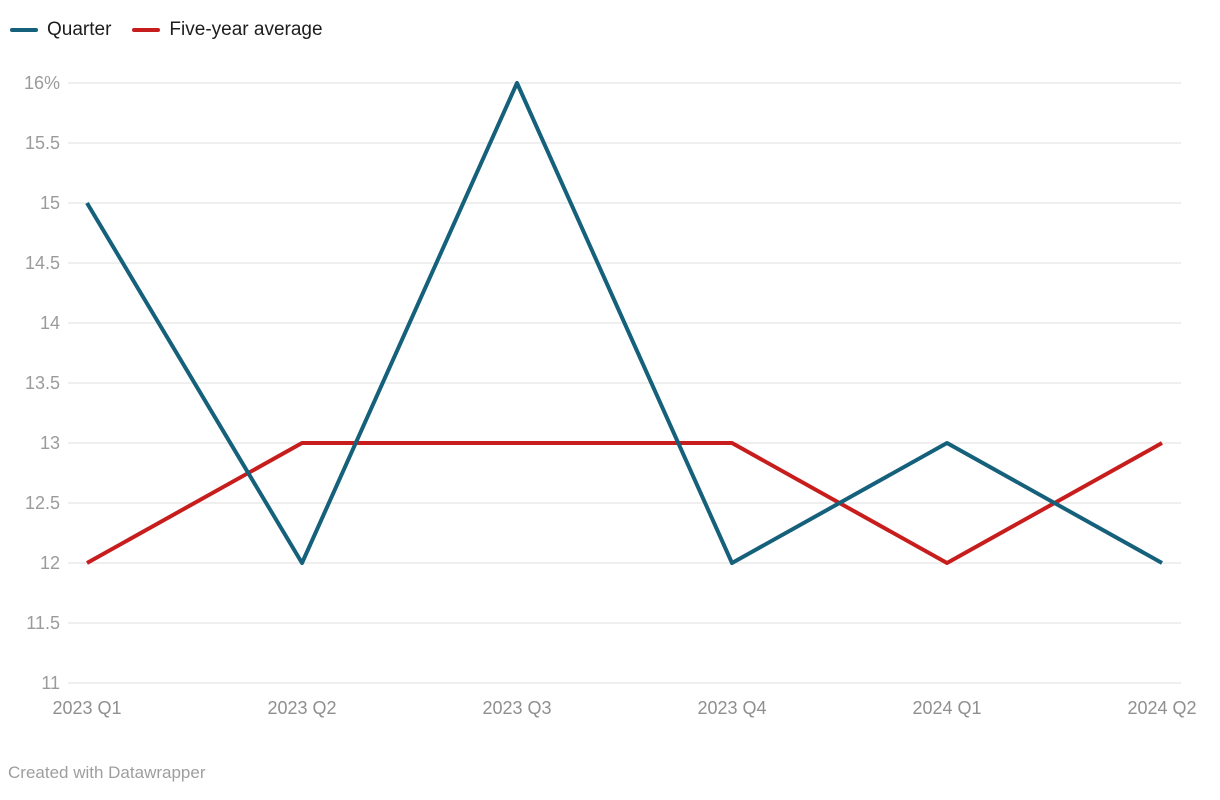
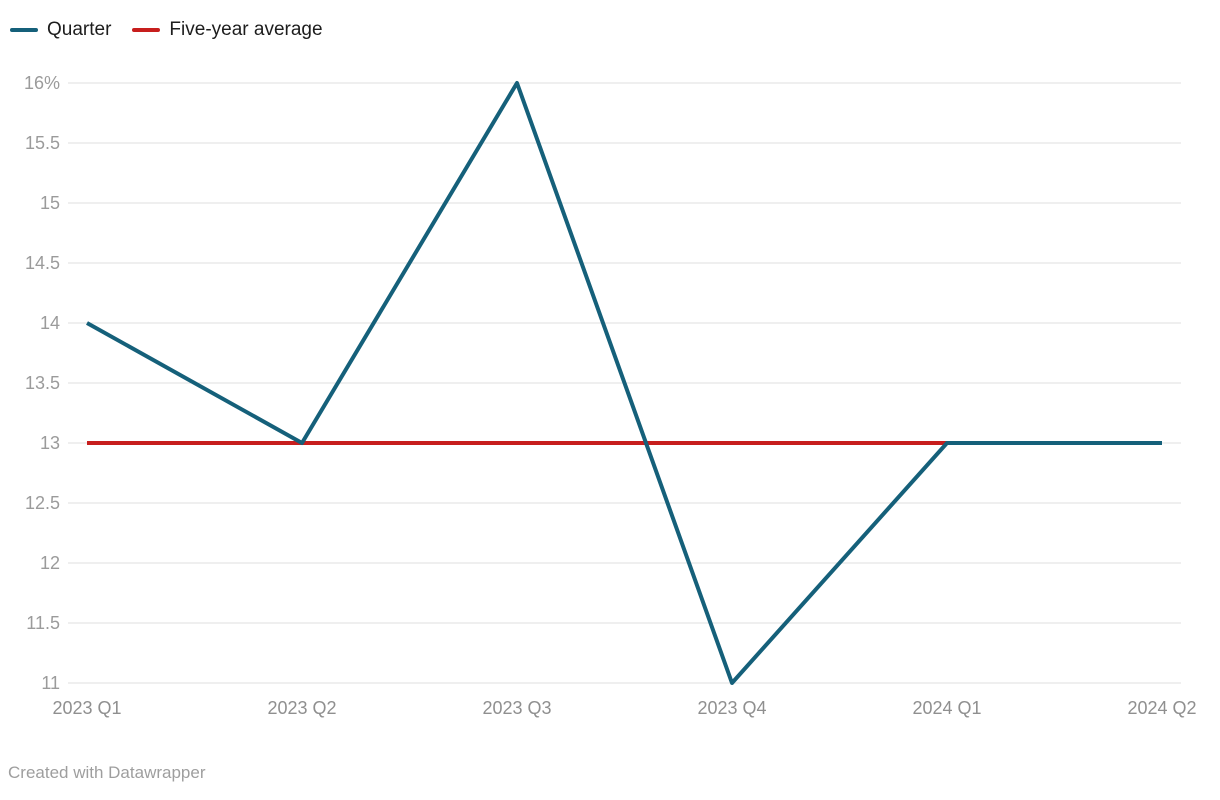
Five-year average/2023 Q1: 12% -> 13%
Quarter/2023 Q1: 15% -> 14%
Quarter/2023 Q2: 12% -> 13%
Quarter/2023 Q4: 12% -> 11%
Five-year average/2024 Q1: 12% -> 13%
Quarter/2024 Q2: 12% -> 13%
